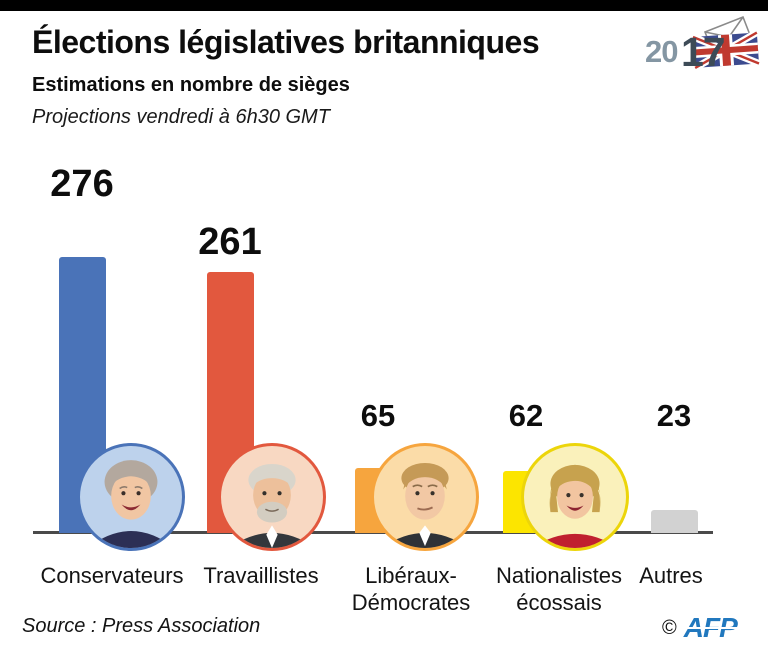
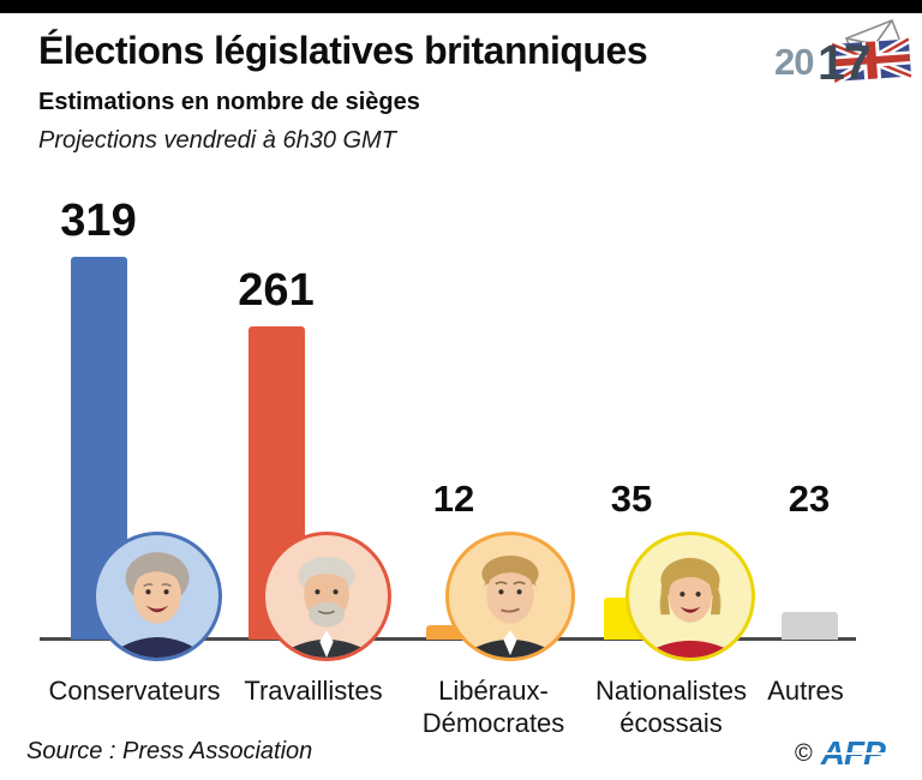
Conservateurs: 276 -> 319
Libéraux-Démocrates: 65 -> 12
Nationalistes écossais: 62 -> 35
